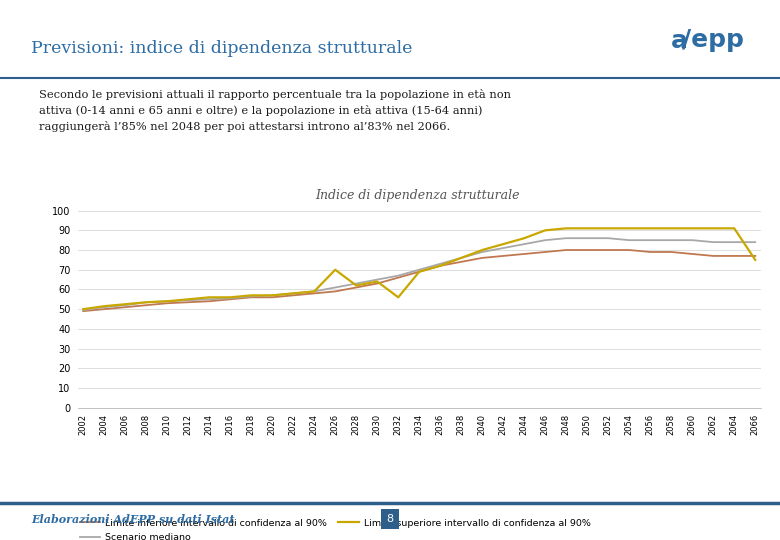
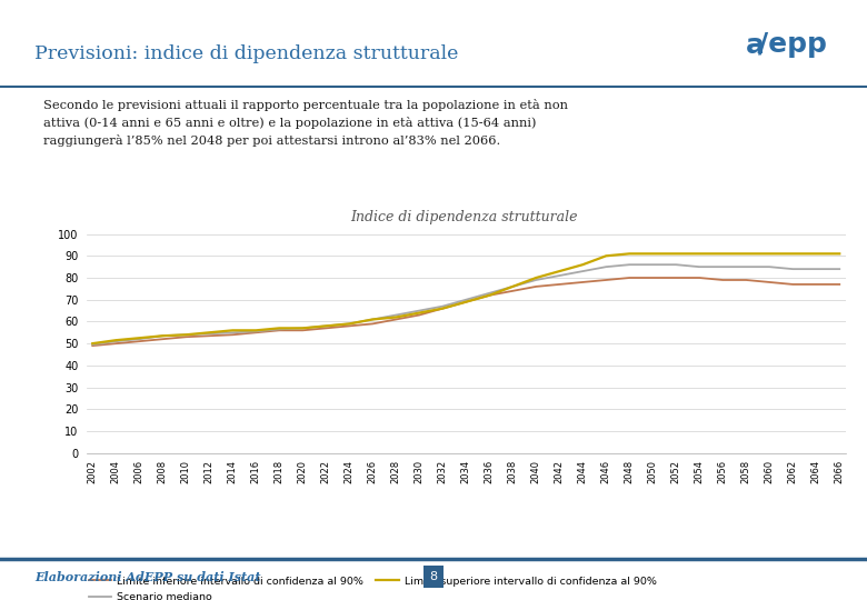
Limite superiore intervallo di confidenza al 90%/2026: 70 -> 61
Limite superiore intervallo di confidenza al 90%/2032: 56 -> 66
Limite superiore intervallo di confidenza al 90%/2066: 75 -> 91
